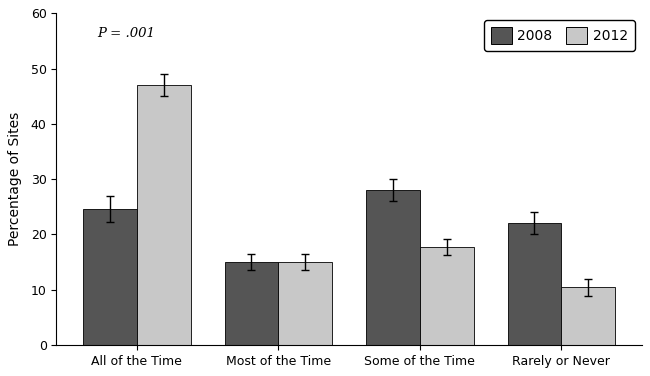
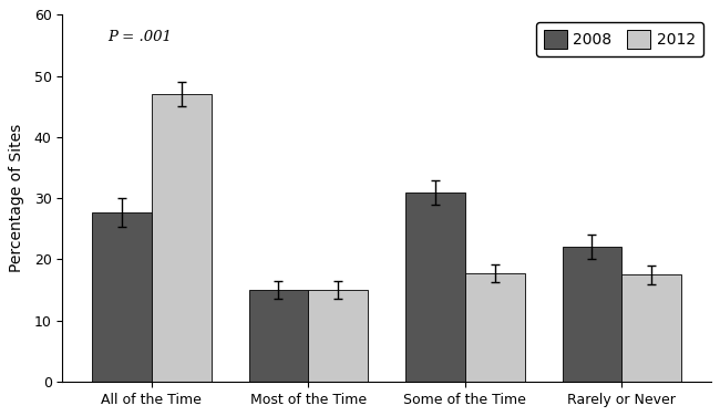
2008/All of the Time: 24.6 -> 27.7
2008/Some of the Time: 28.0 -> 31.0
2012/Rarely or Never: 10.4 -> 17.5
